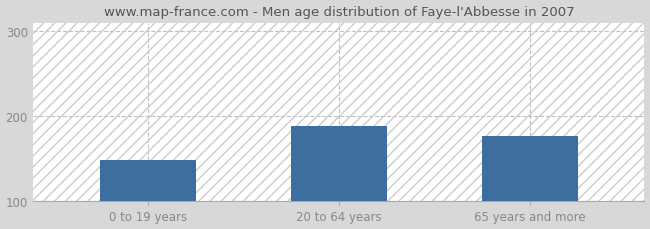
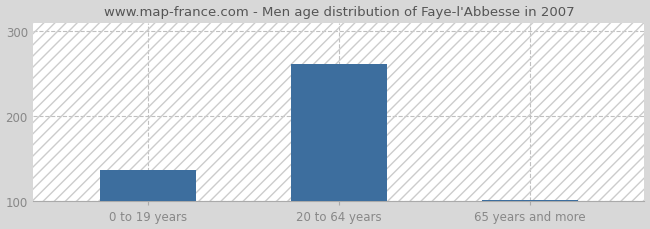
0 to 19 years: 148 -> 136
20 to 64 years: 188 -> 262
65 years and more: 176 -> 101
